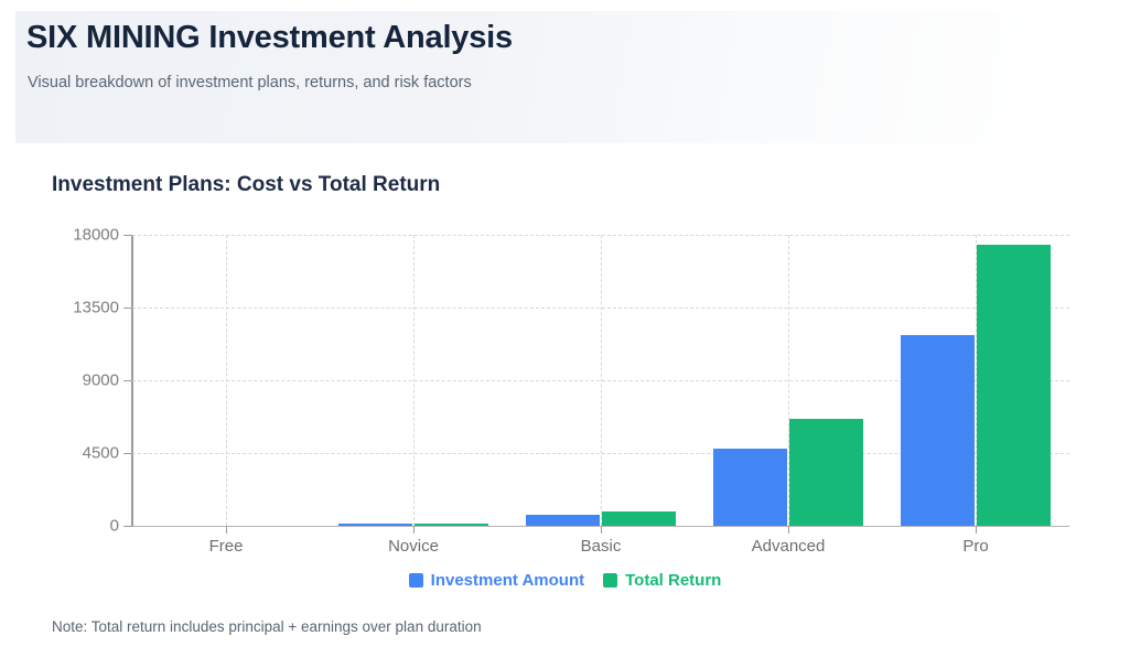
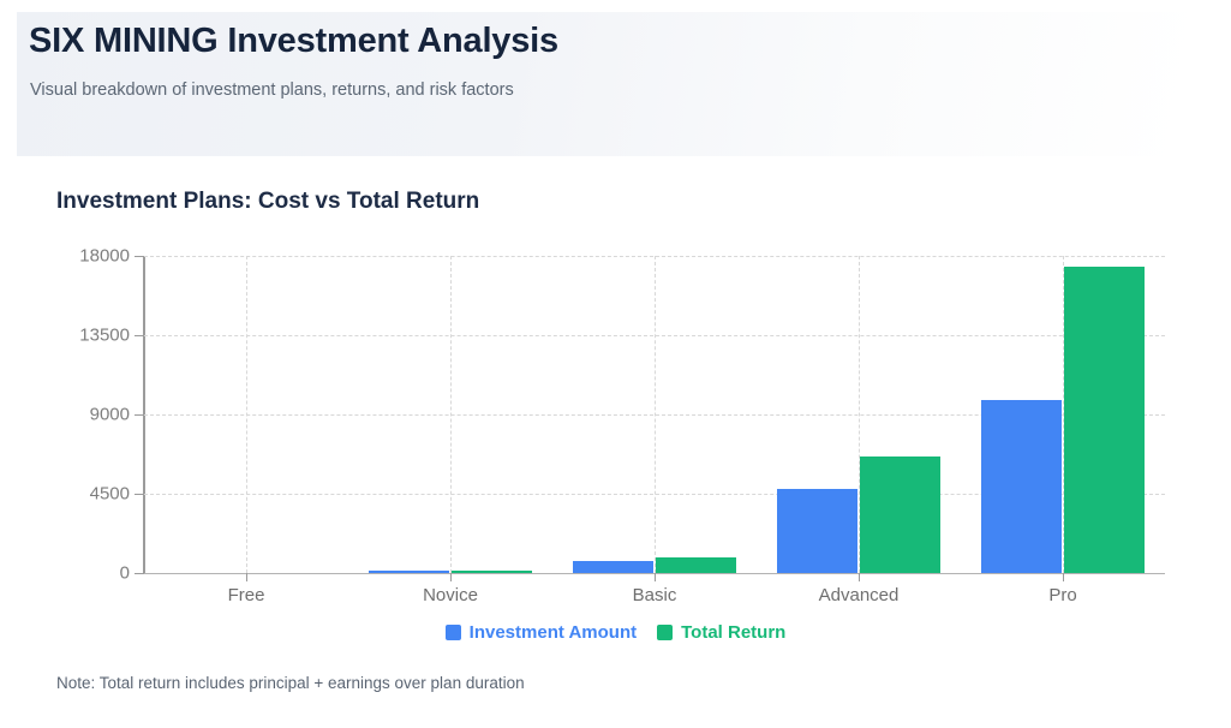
Investment Amount/Pro: 11800 -> 9800
